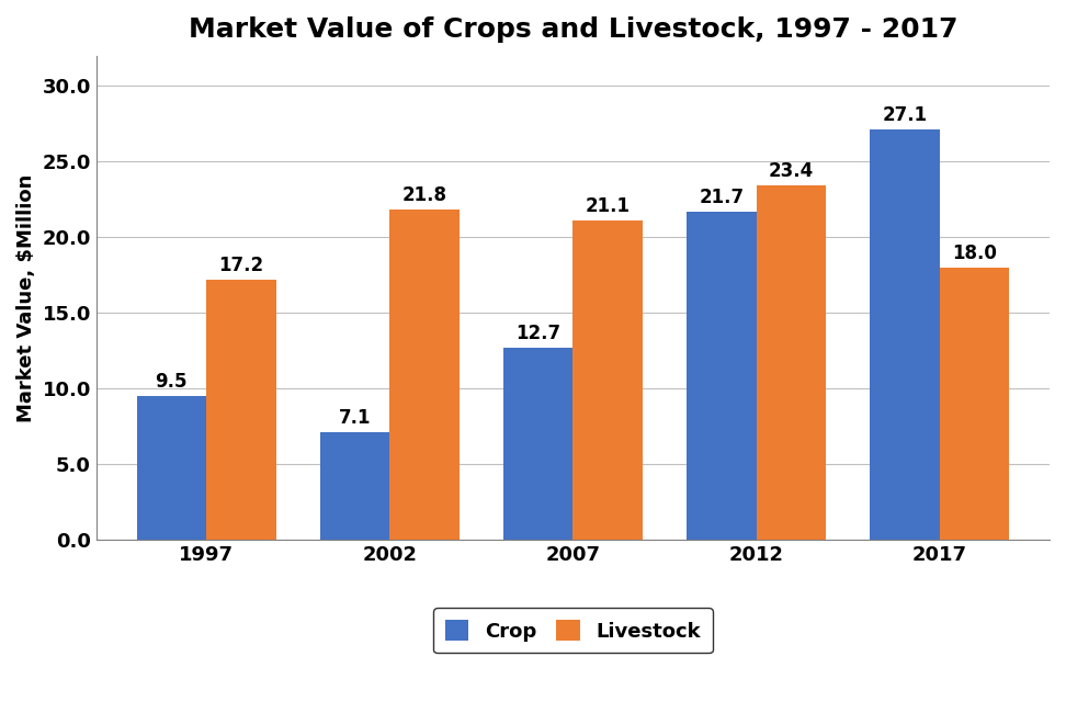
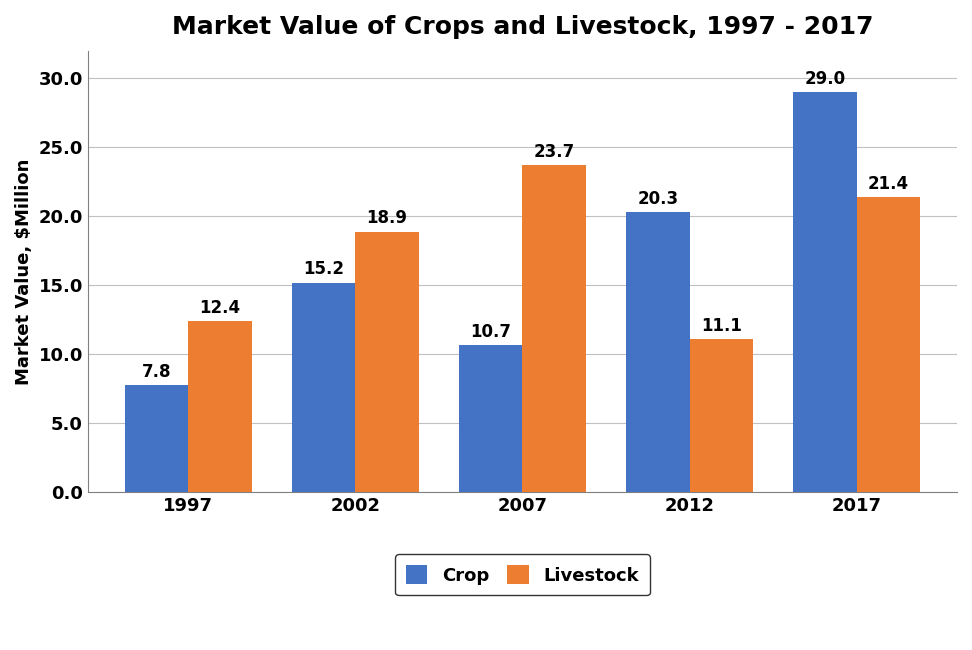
Crop/1997: 9.5 -> 7.8
Livestock/1997: 17.2 -> 12.4
Crop/2002: 7.1 -> 15.2
Livestock/2002: 21.8 -> 18.9
Crop/2007: 12.7 -> 10.7
Livestock/2007: 21.1 -> 23.7
Crop/2012: 21.7 -> 20.3
Livestock/2012: 23.4 -> 11.1
Crop/2017: 27.1 -> 29.0
Livestock/2017: 18.0 -> 21.4
